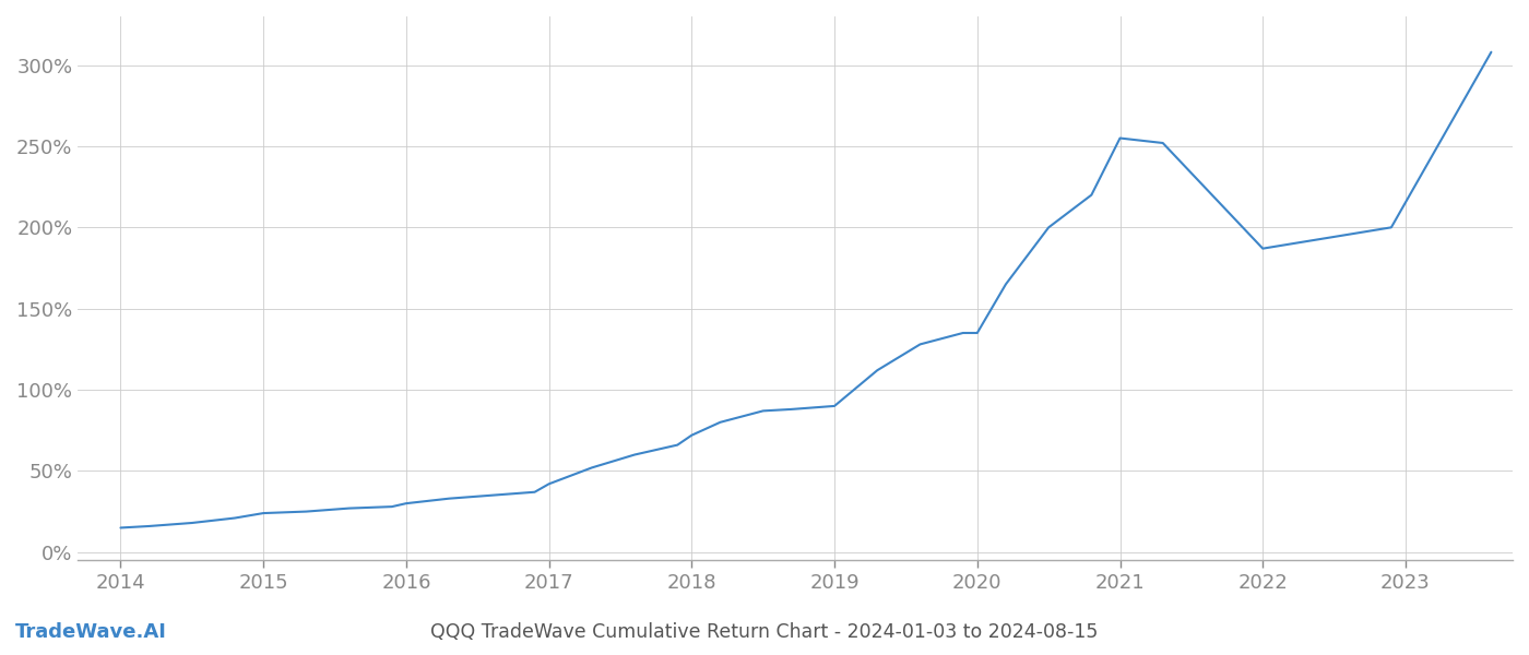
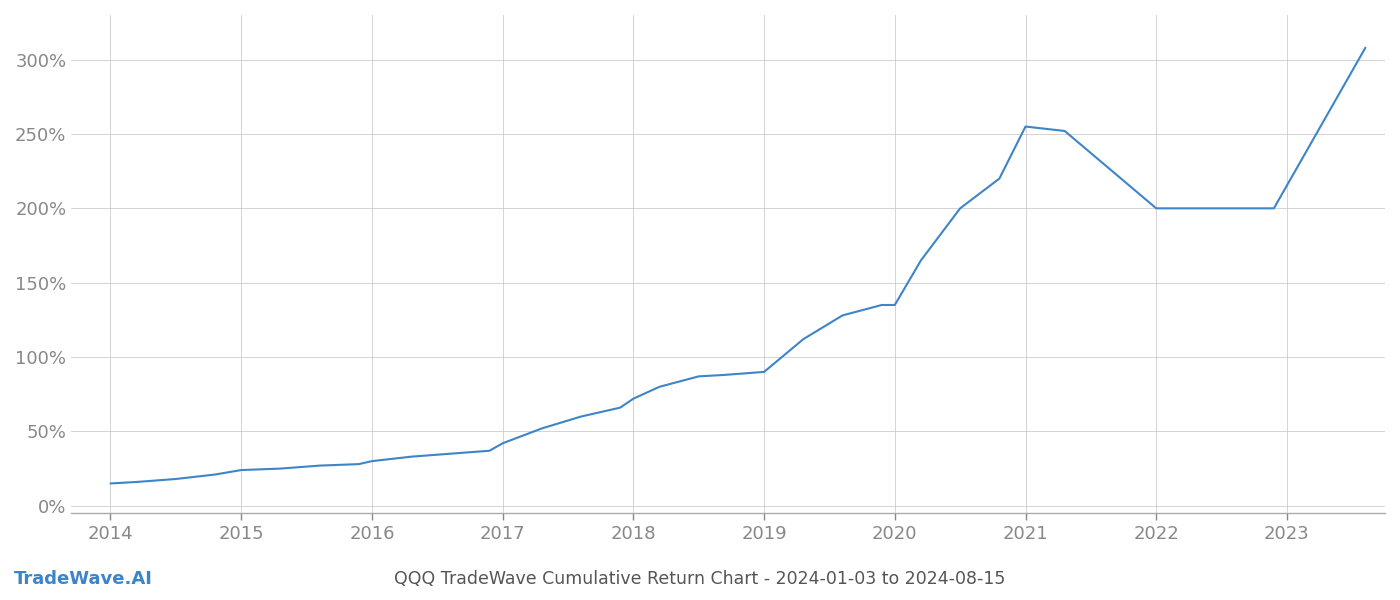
2022: 187% -> 200%
